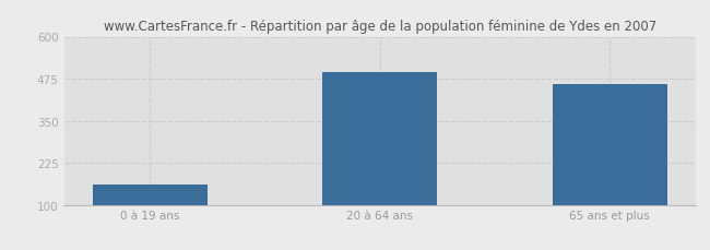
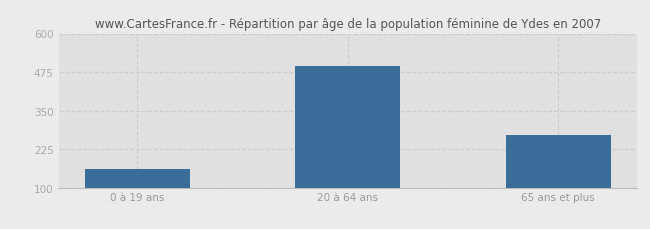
65 ans et plus: 460 -> 272
